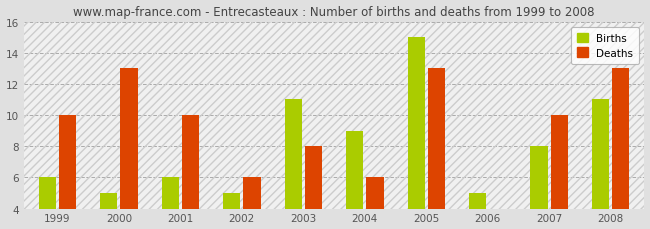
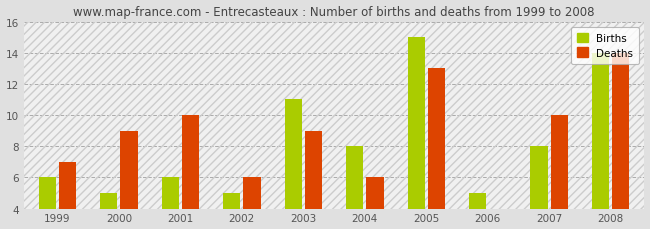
Deaths/1999: 10 -> 7
Deaths/2000: 13 -> 9
Deaths/2003: 8 -> 9
Births/2004: 9 -> 8
Births/2008: 11 -> 14
Deaths/2008: 13 -> 14
